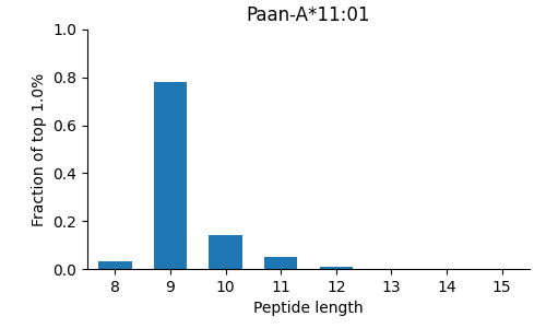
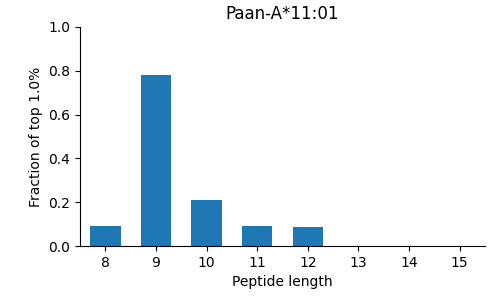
8: 0.030 -> 0.090
10: 0.140 -> 0.210
11: 0.050 -> 0.090
12: 0.008 -> 0.085
